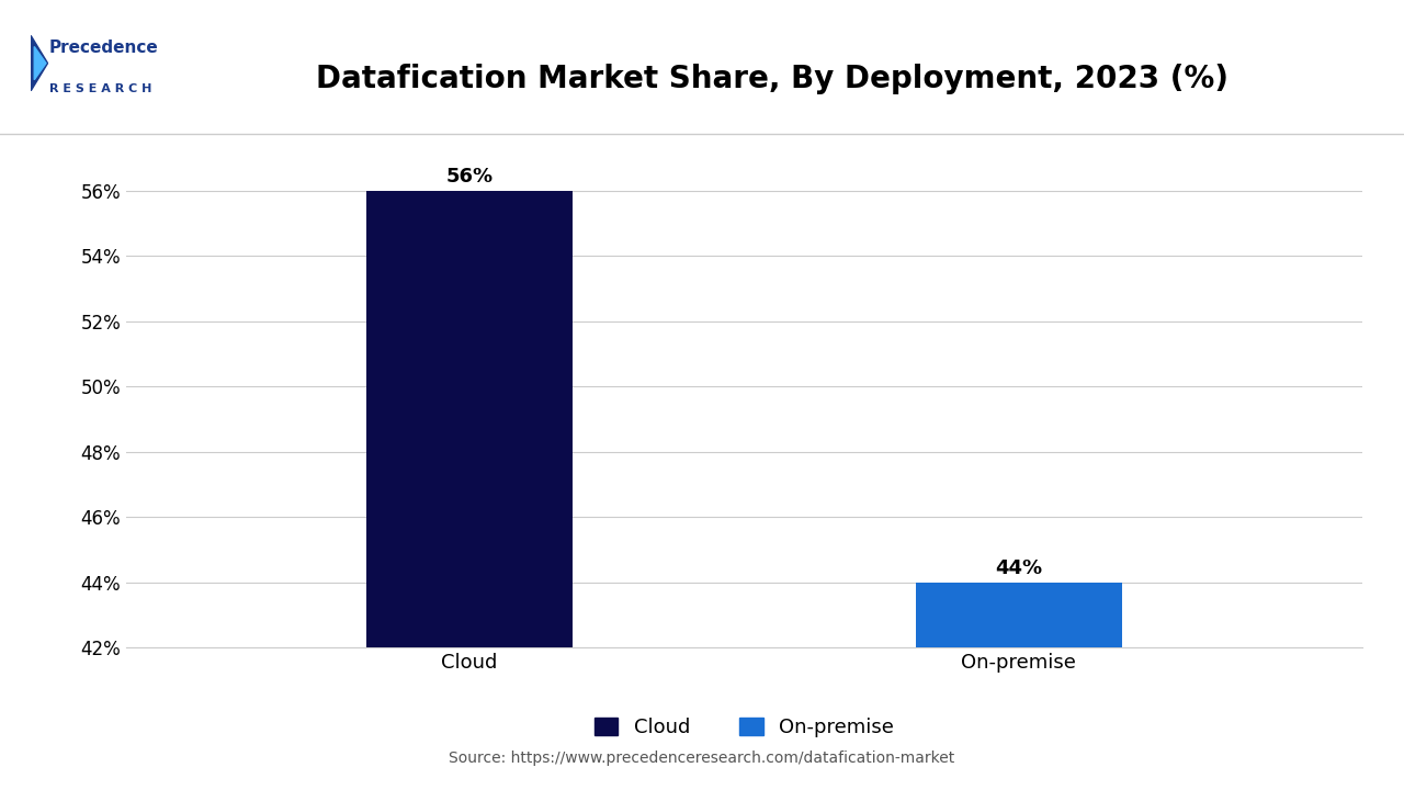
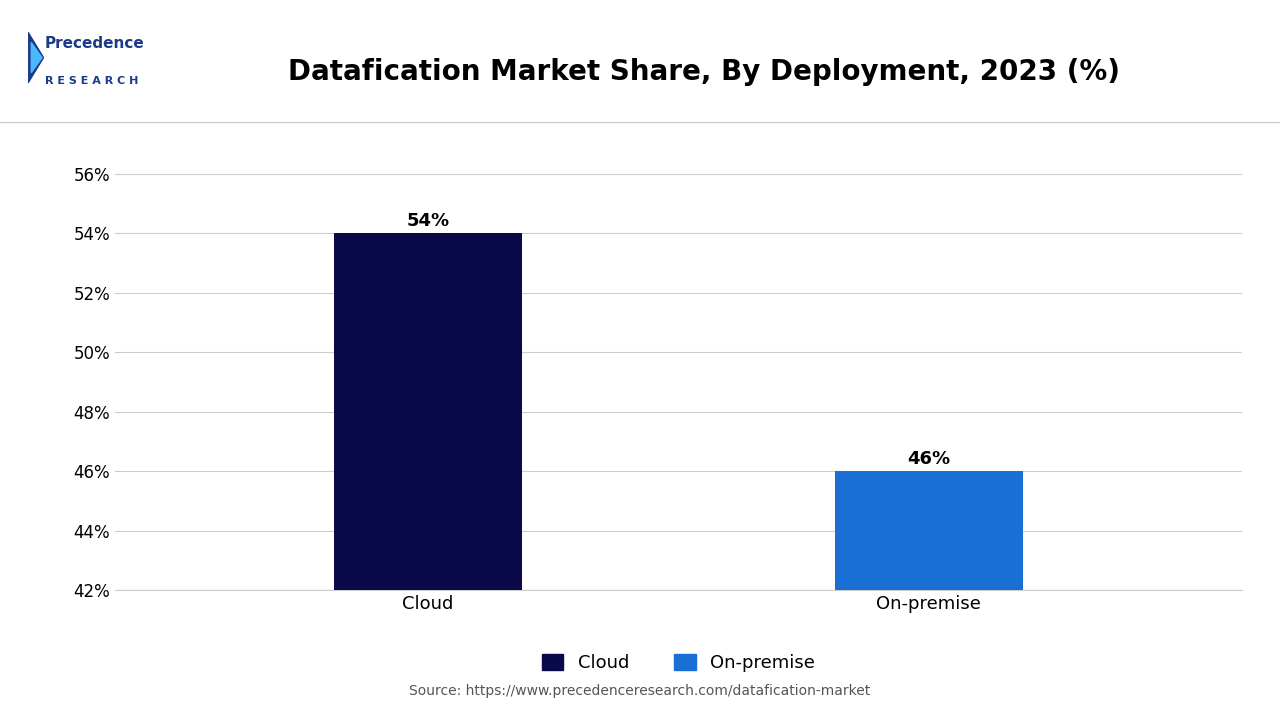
Cloud: 56% -> 54%
On-premise: 44% -> 46%
